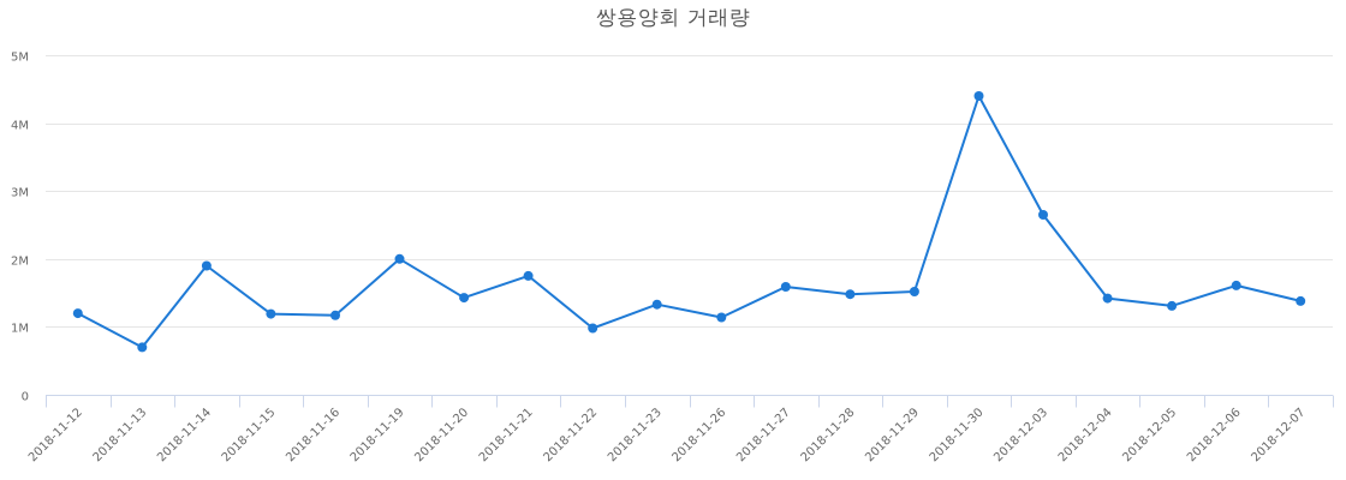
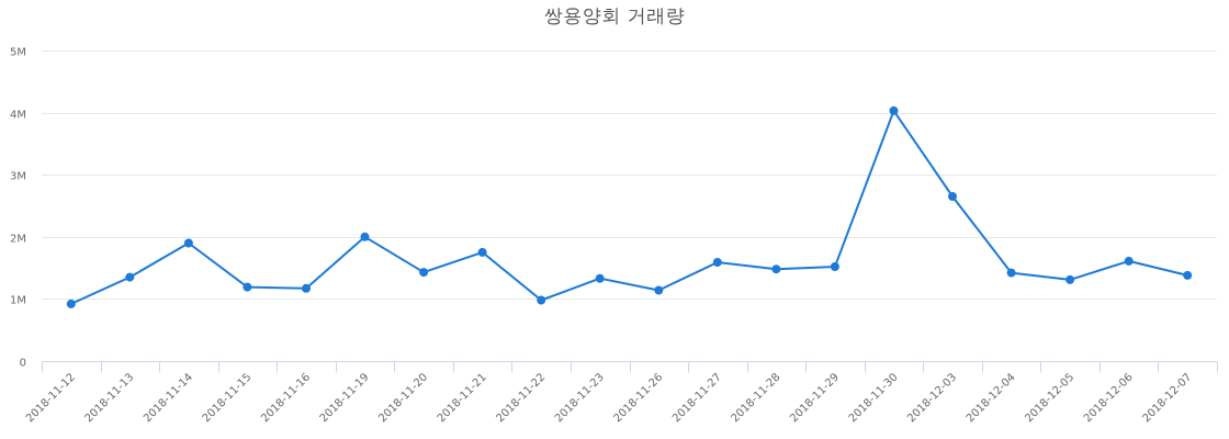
2018-11-12: 1.2M -> 0.9M
2018-11-13: 0.7M -> 1.4M
2018-11-30: 4.4M -> 4.0M
